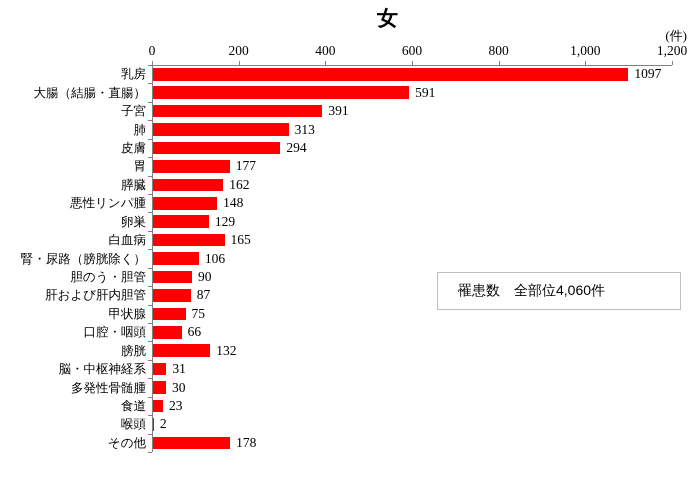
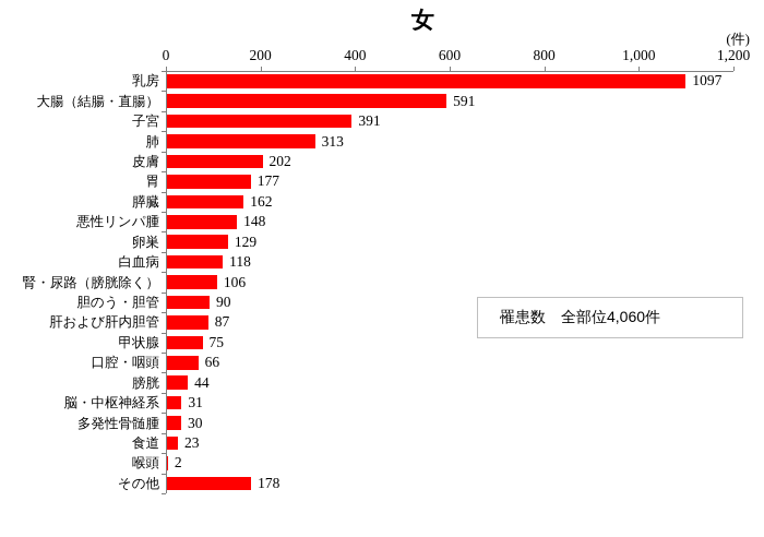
皮膚: 294 -> 202
白血病: 165 -> 118
膀胱: 132 -> 44
